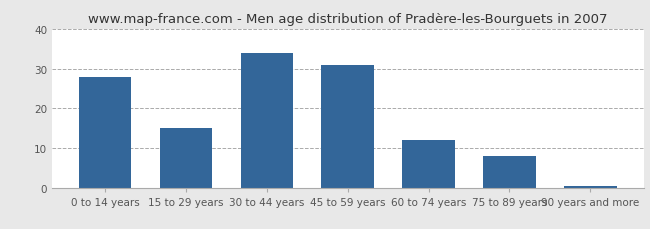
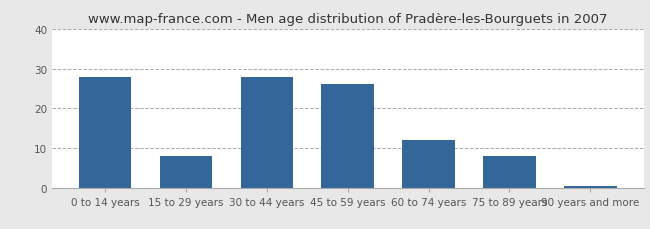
15 to 29 years: 15.0 -> 8.0
30 to 44 years: 34.0 -> 28.0
45 to 59 years: 31.0 -> 26.0
